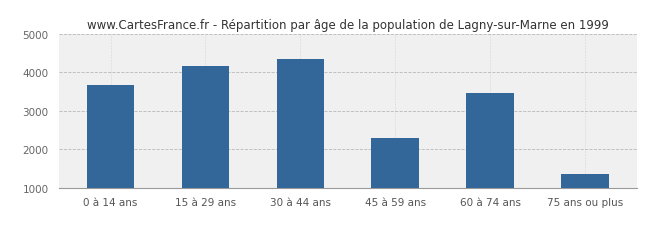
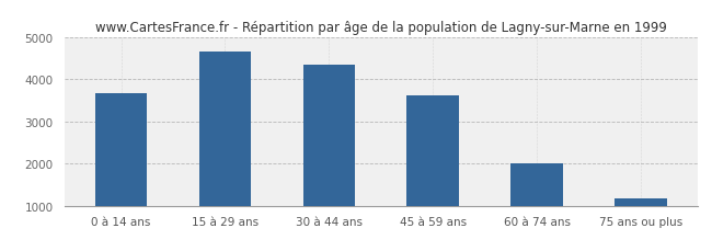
15 à 29 ans: 4150 -> 4660
45 à 59 ans: 2300 -> 3600
60 à 74 ans: 3450 -> 2010
75 ans ou plus: 1350 -> 1180
